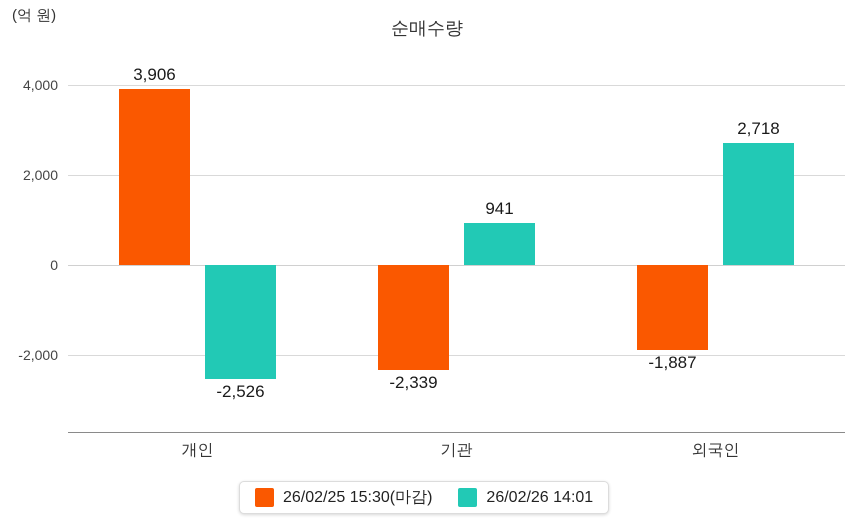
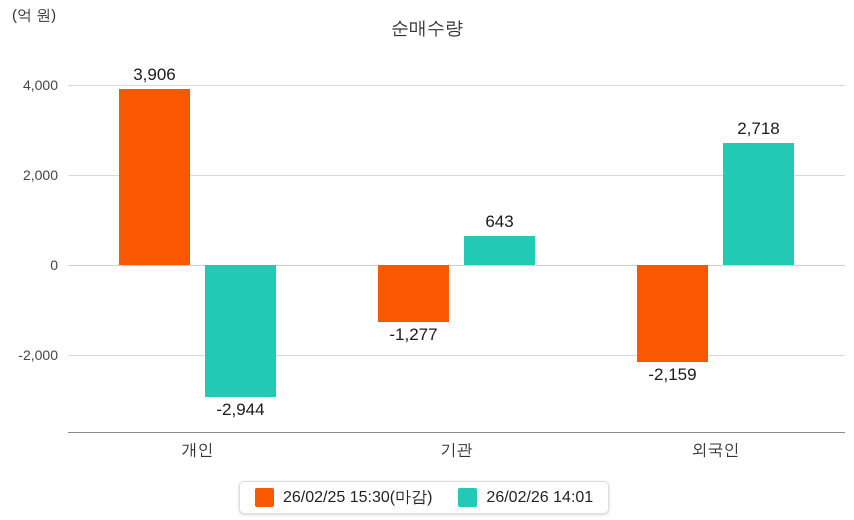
26/02/26 14:01/개인: -2,526 -> -2,944
26/02/25 15:30(마감)/기관: -2,339 -> -1,277
26/02/26 14:01/기관: 941 -> 643
26/02/25 15:30(마감)/외국인: -1,887 -> -2,159
